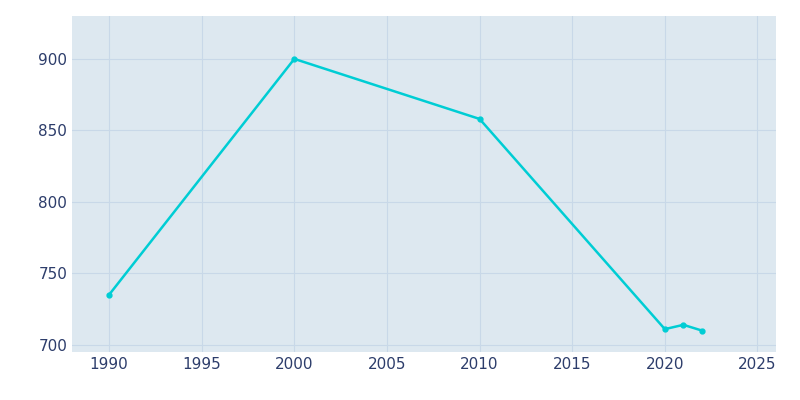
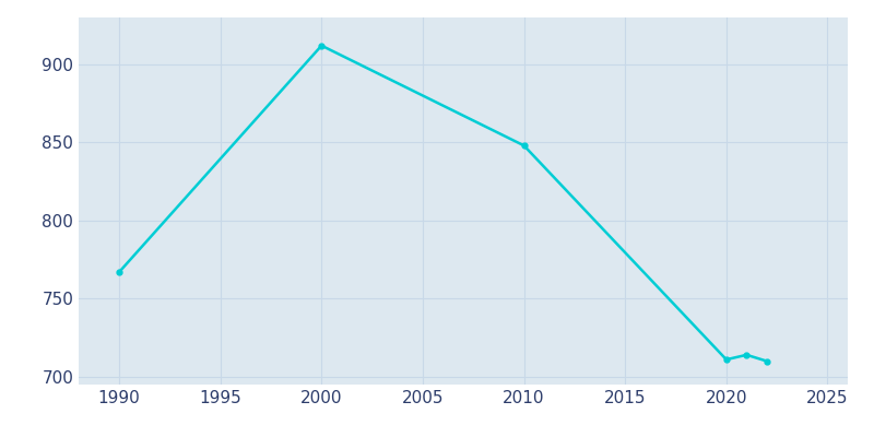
1990: 735 -> 767
2000: 900 -> 912
2010: 858 -> 848
